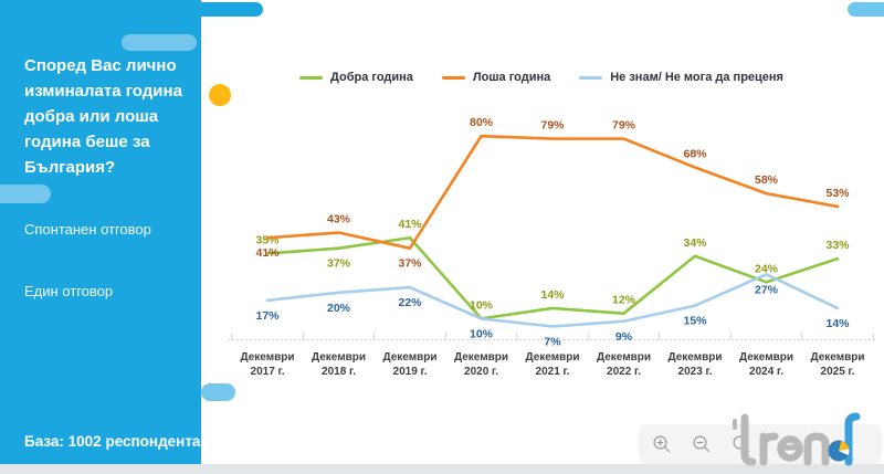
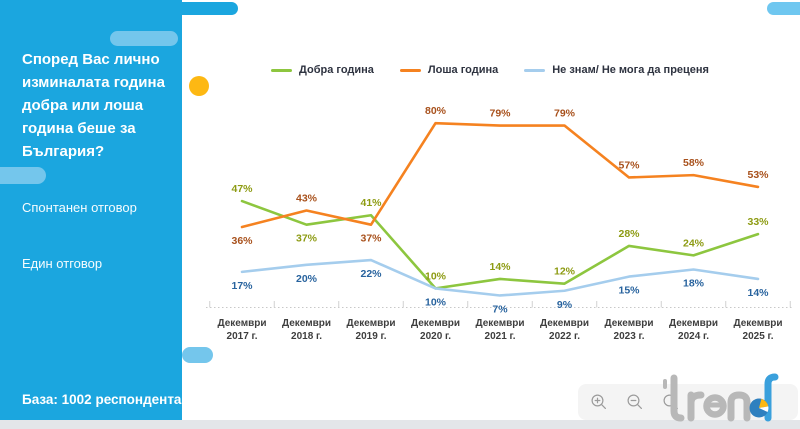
Добра година/Декември 2017 г.: 35% -> 47%
Лоша година/Декември 2017 г.: 41% -> 36%
Добра година/Декември 2023 г.: 34% -> 28%
Лоша година/Декември 2023 г.: 68% -> 57%
Не знам/ Не мога да преценя/Декември 2024 г.: 27% -> 18%
